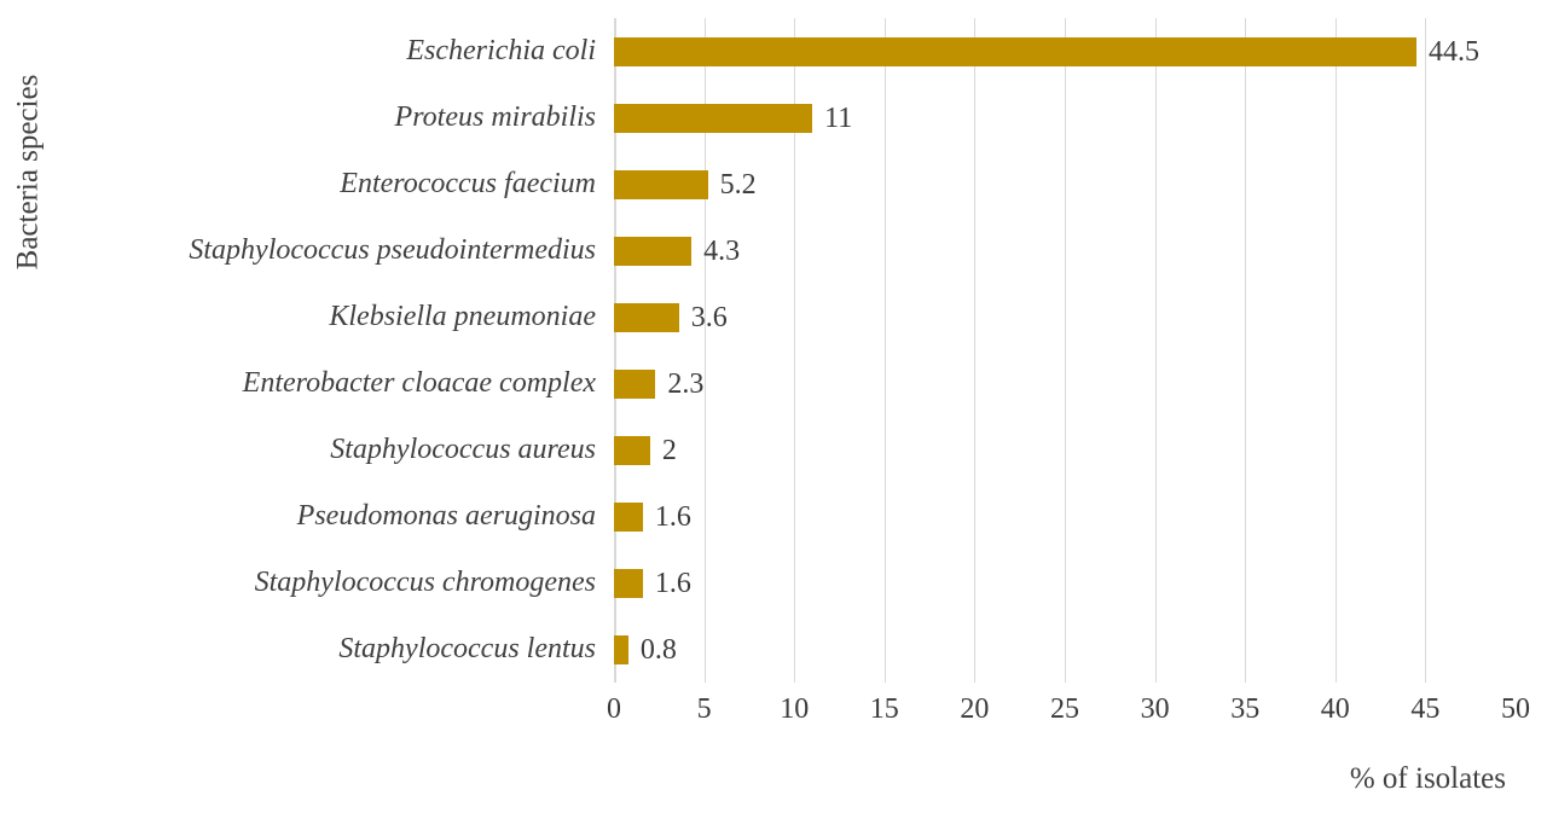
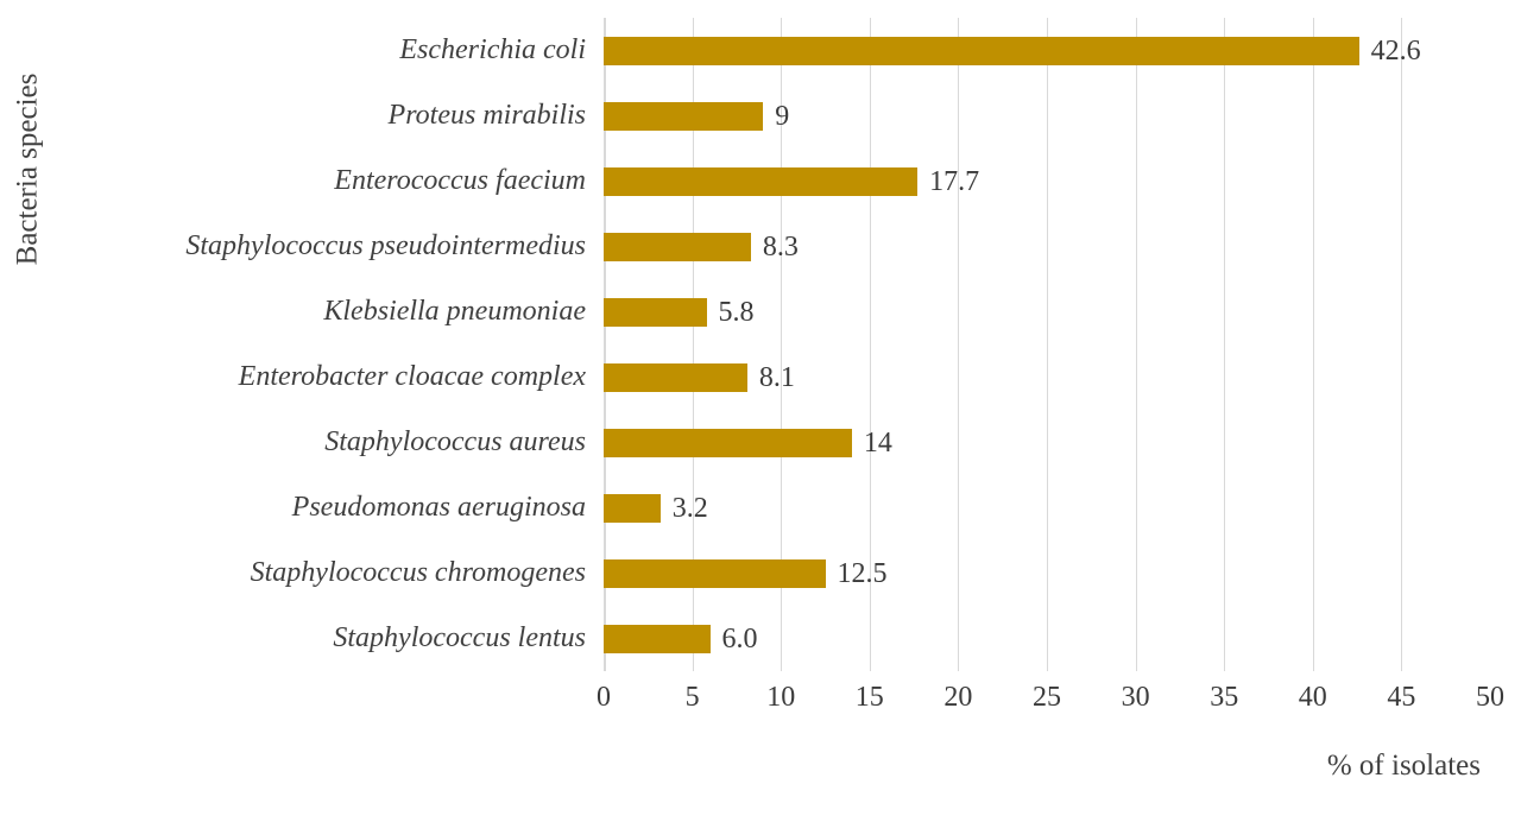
Escherichia coli: 44.5 -> 42.6
Proteus mirabilis: 11 -> 9
Enterococcus faecium: 5.2 -> 17.7
Staphylococcus pseudointermedius: 4.3 -> 8.3
Klebsiella pneumoniae: 3.6 -> 5.8
Enterobacter cloacae complex: 2.3 -> 8.1
Staphylococcus aureus: 2 -> 14
Pseudomonas aeruginosa: 1.6 -> 3.2
Staphylococcus chromogenes: 1.6 -> 12.5
Staphylococcus lentus: 0.8 -> 6.0
